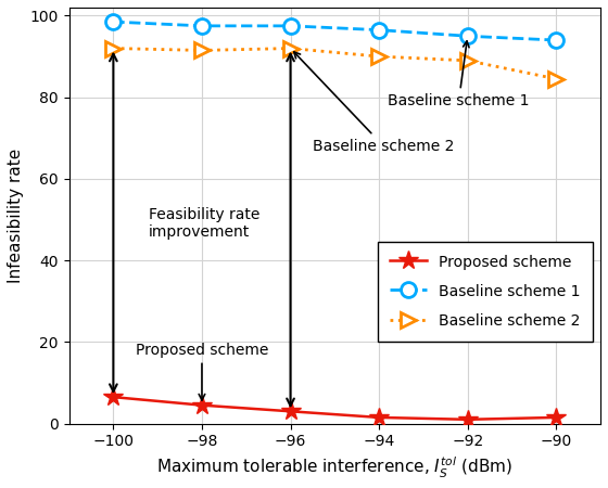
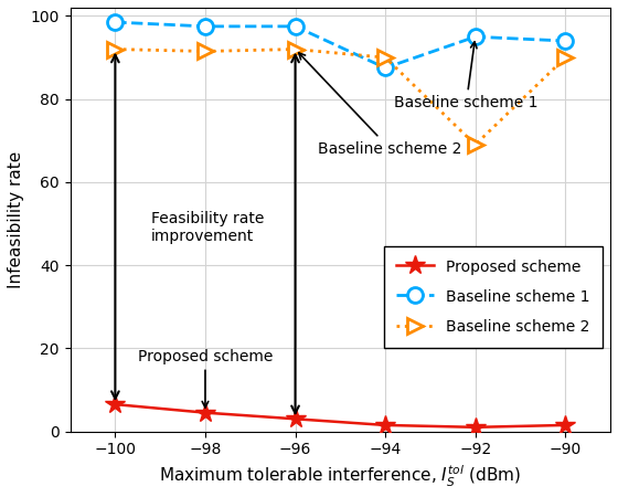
Baseline scheme 1/−94: 96.5 -> 87.5
Baseline scheme 2/−92: 89.0 -> 69.0
Baseline scheme 2/−90: 84.5 -> 90.0
